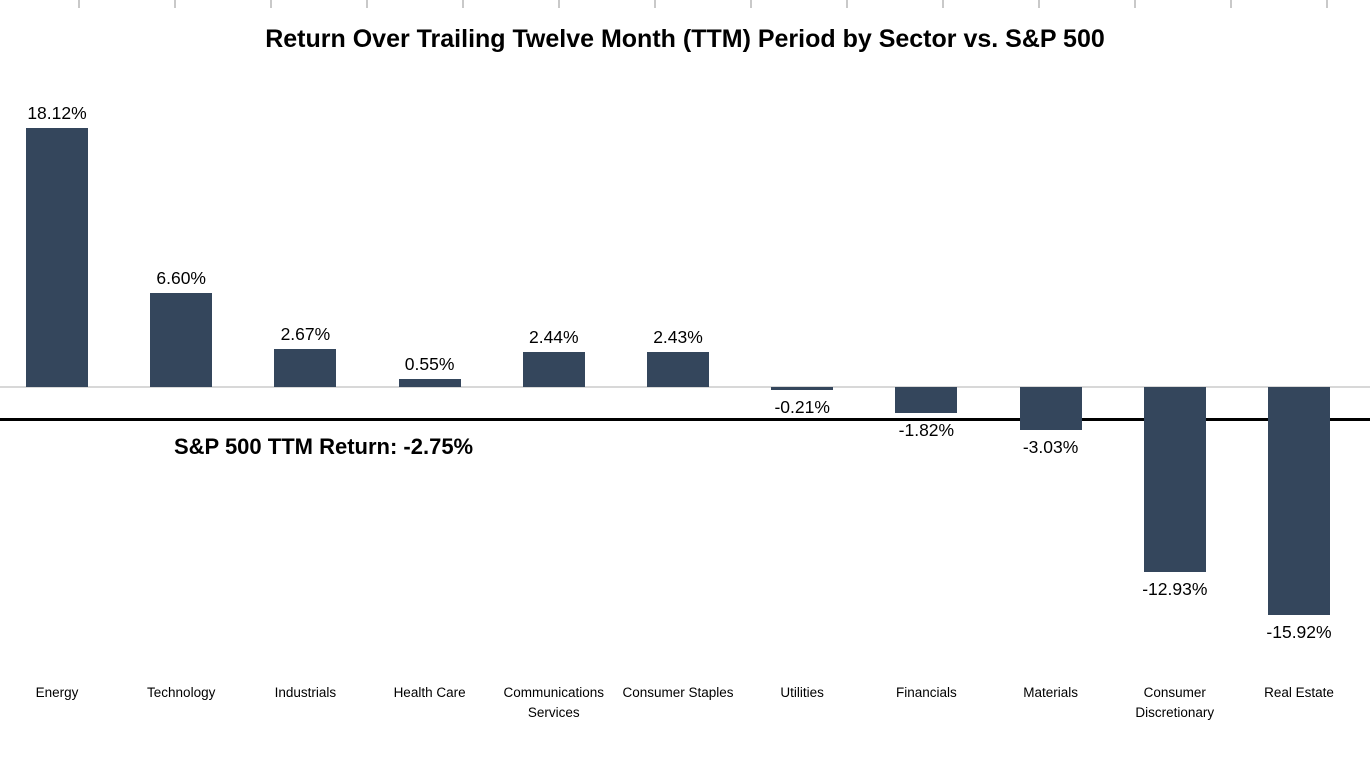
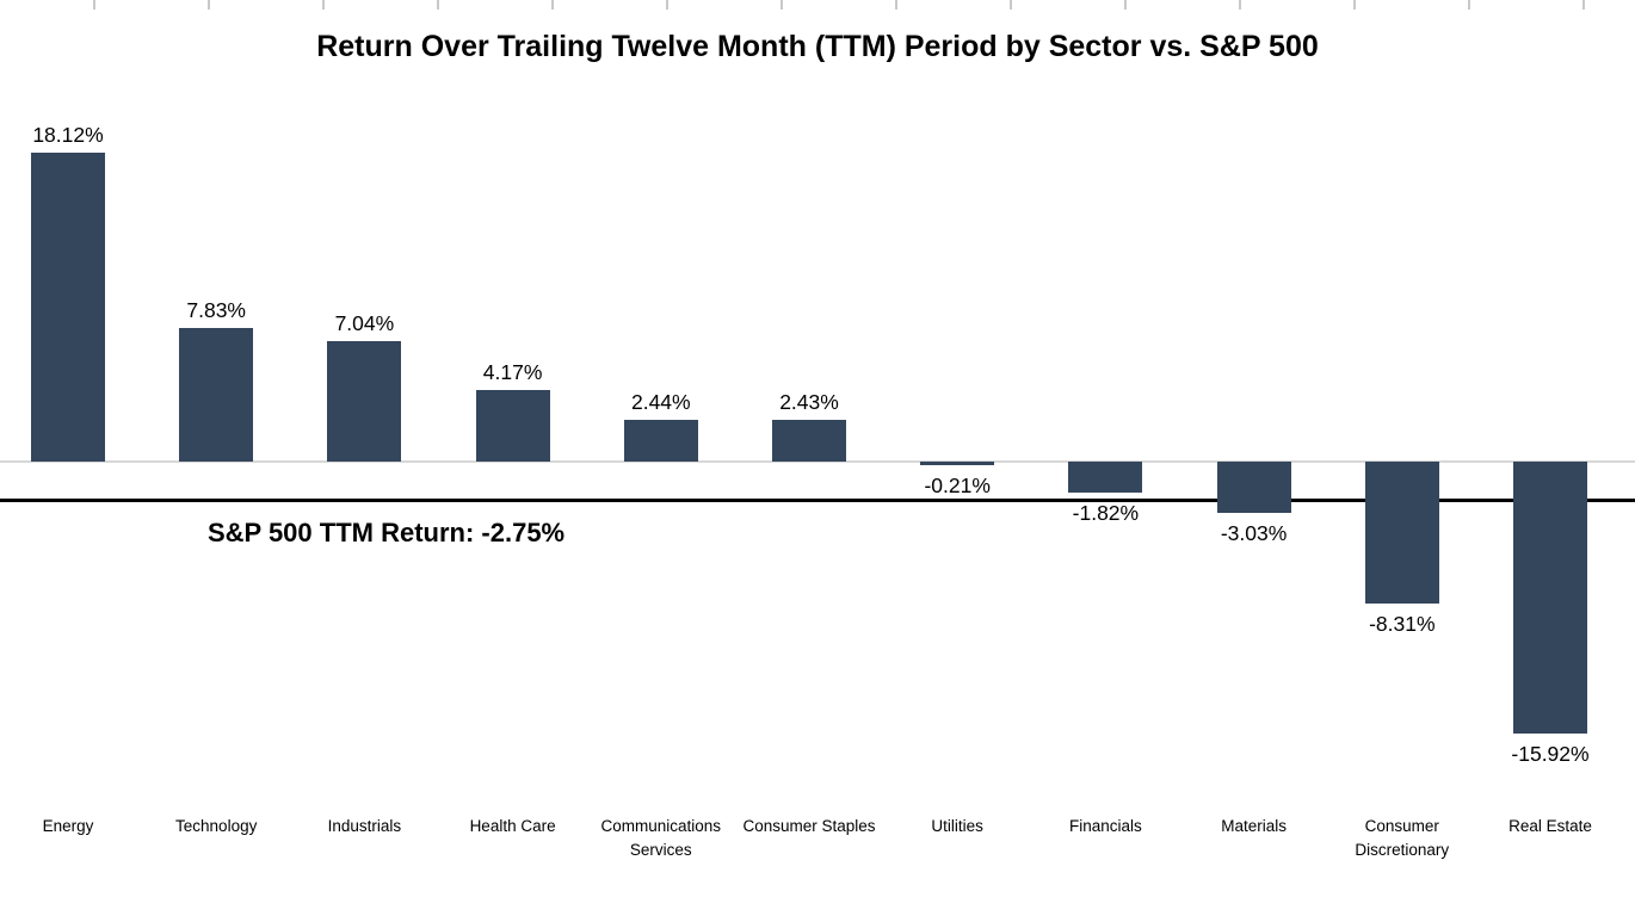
Technology: 6.60% -> 7.83%
Industrials: 2.67% -> 7.04%
Health Care: 0.55% -> 4.17%
Consumer Discretionary: -12.93% -> -8.31%
